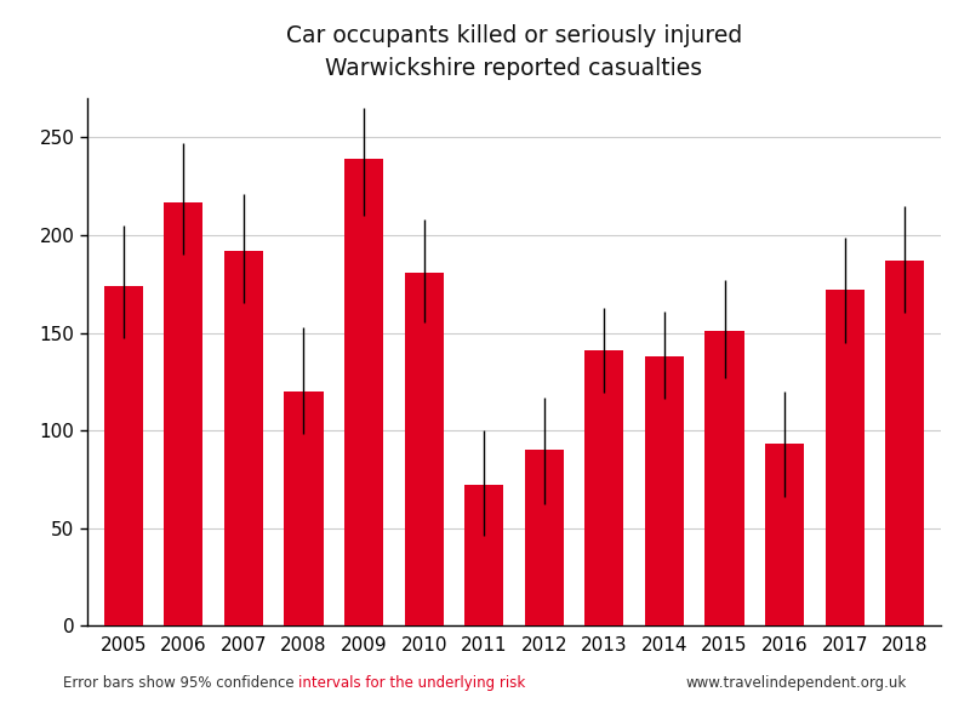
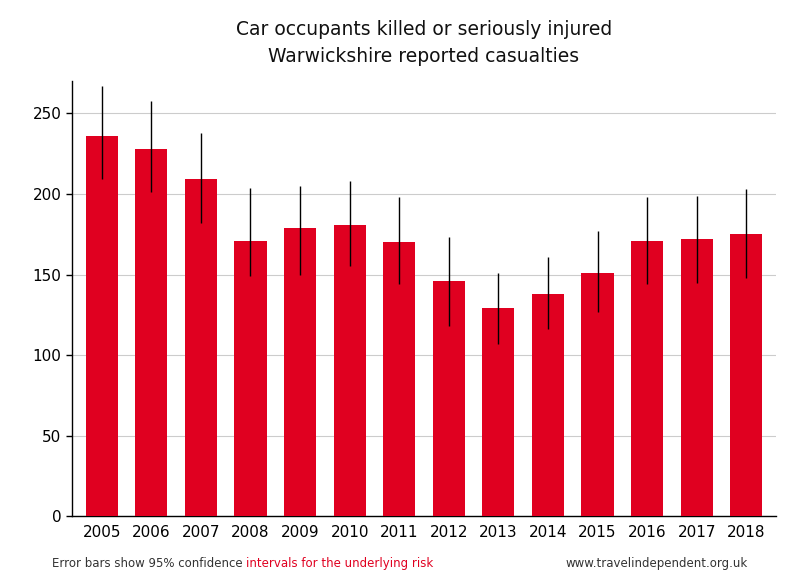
2005: 174 -> 236
2006: 217 -> 228
2007: 192 -> 209
2008: 120 -> 171
2009: 239 -> 179
2011: 72 -> 170
2012: 90 -> 146
2013: 141 -> 129
2016: 93 -> 171
2018: 187 -> 175
